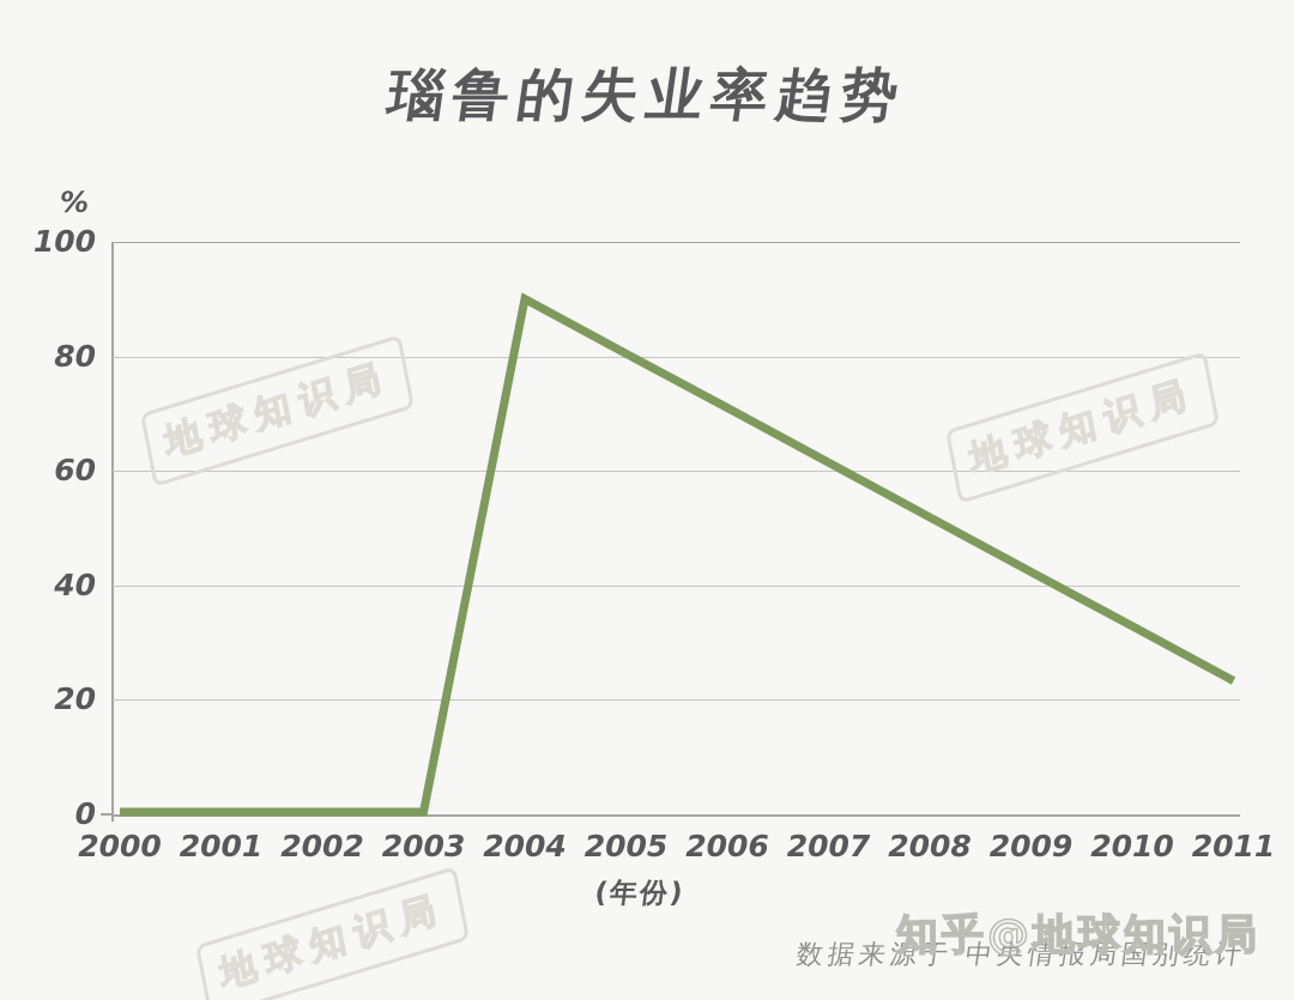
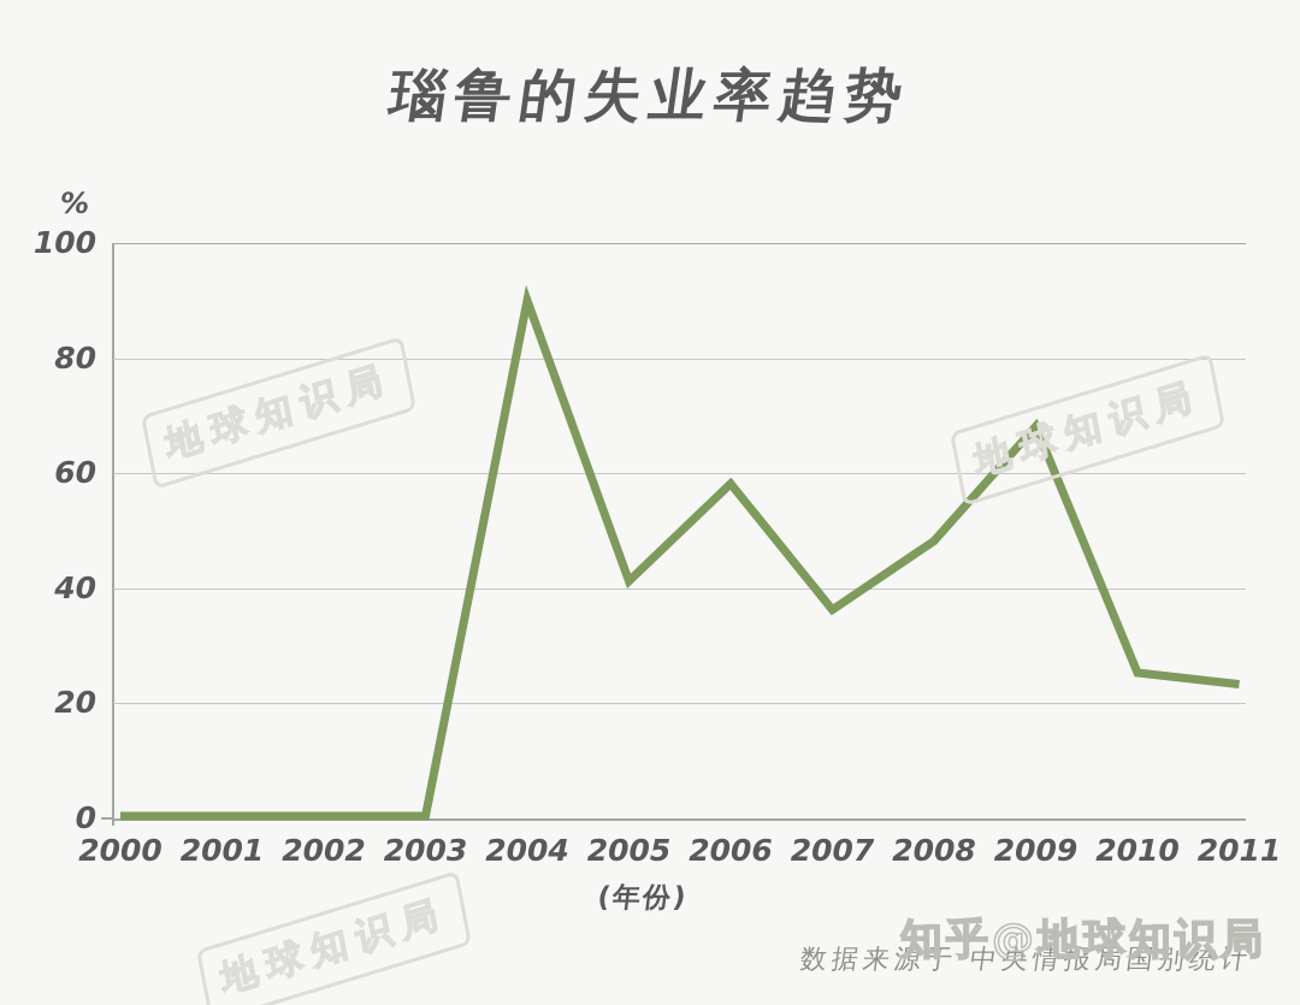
2005: 80 -> 41
2006: 71 -> 58
2007: 61 -> 36
2008: 52 -> 48
2009: 42 -> 68
2010: 33 -> 25
